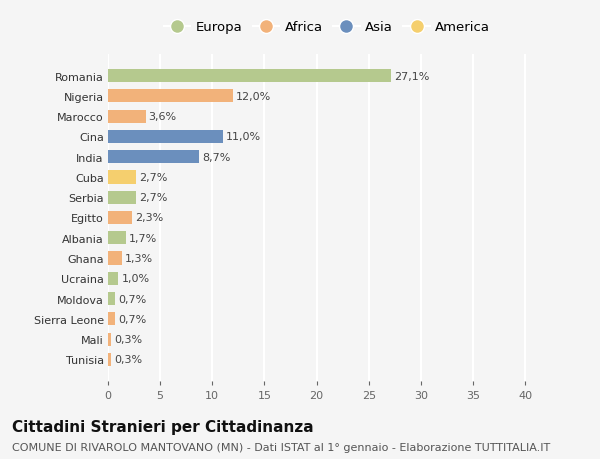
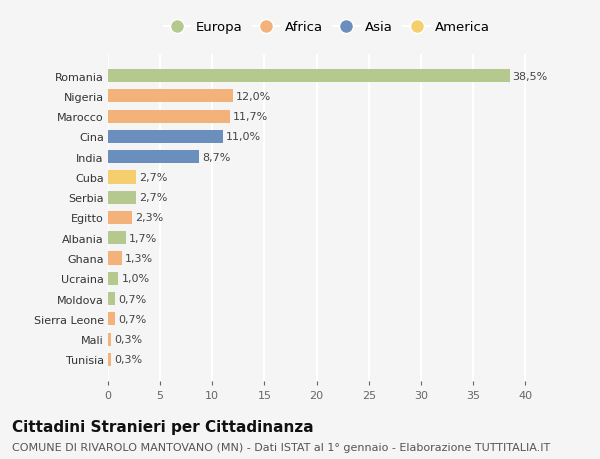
Romania: 27,1% -> 38,5%
Marocco: 3,6% -> 11,7%
